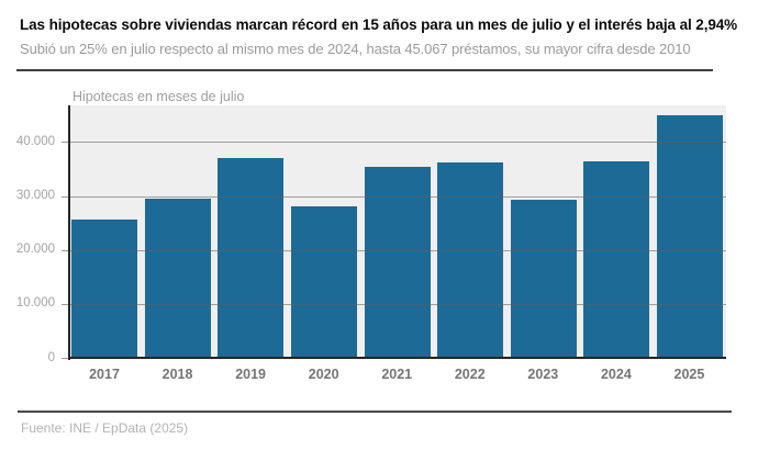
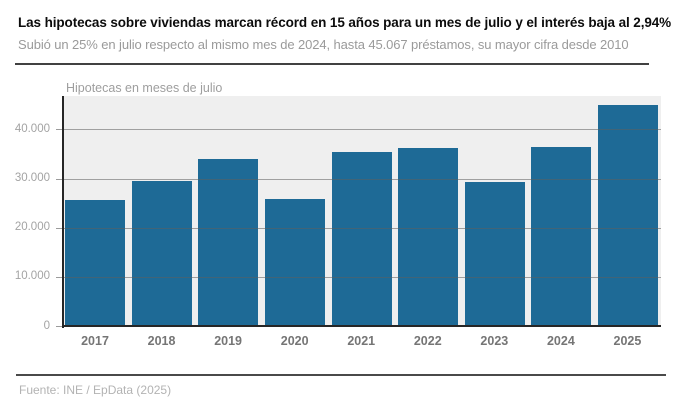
2019: 37000 -> 34000
2020: 28000 -> 26000
